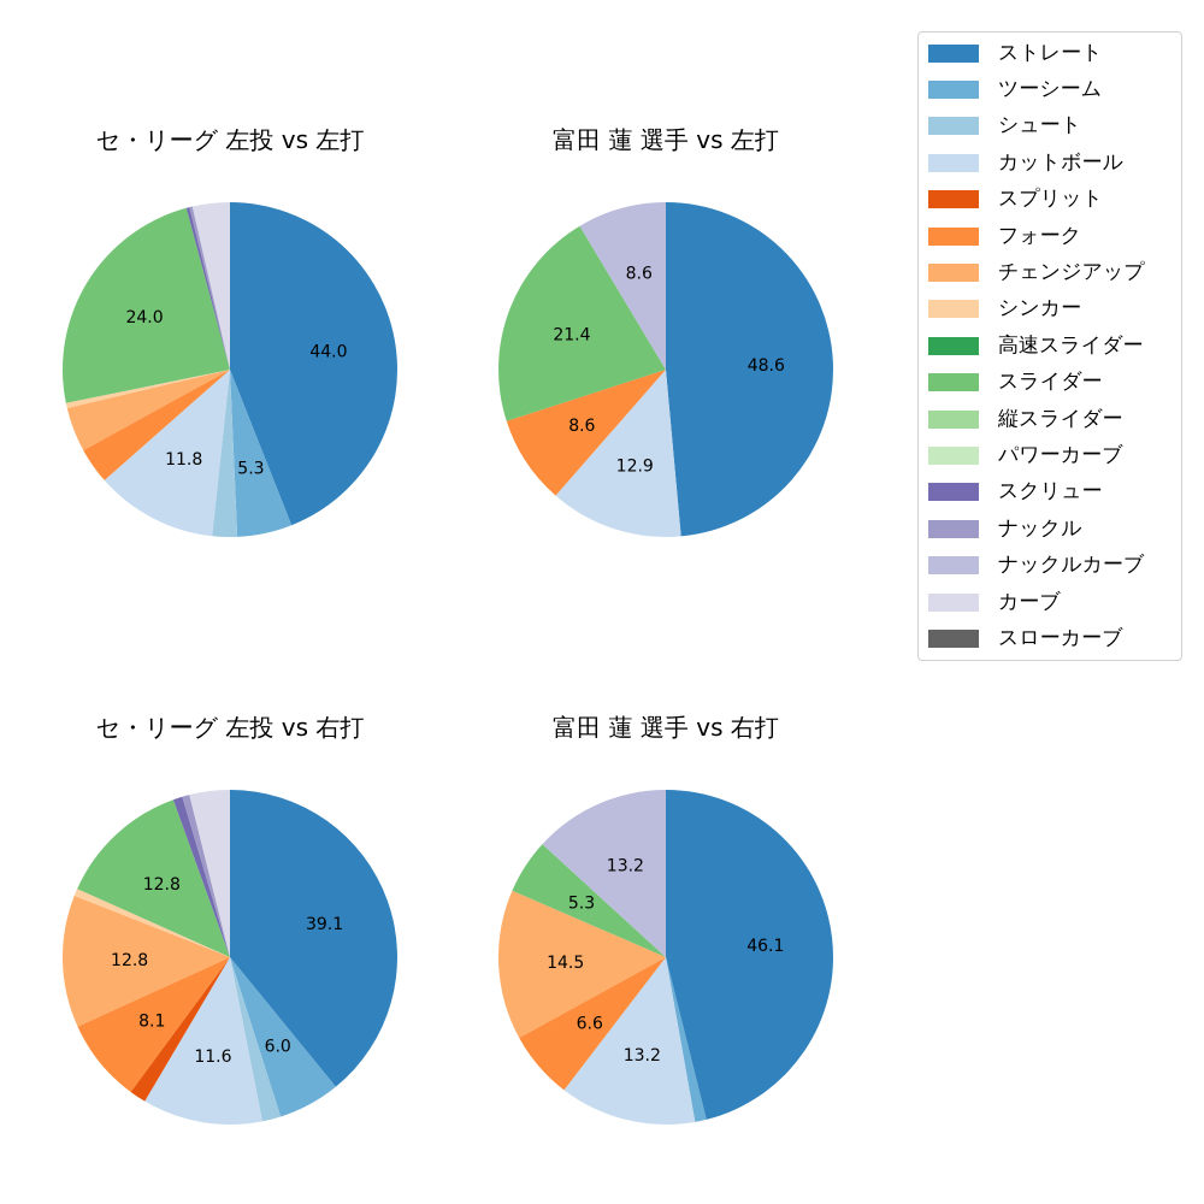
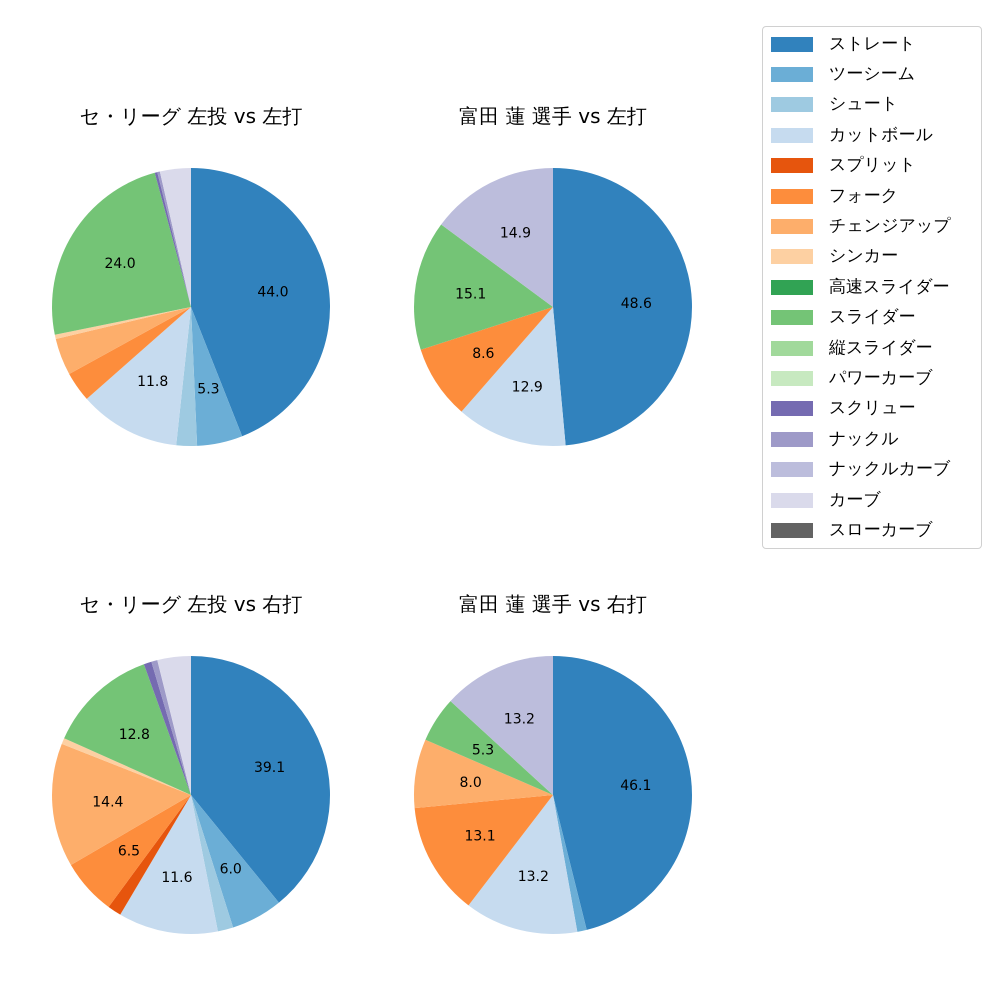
富田 蓮 選手 vs 左打/スライダー: 21.4 -> 15.1
富田 蓮 選手 vs 左打/ナックルカーブ: 8.6 -> 14.9
セ・リーグ 左投 vs 右打/フォーク: 8.1 -> 6.5
セ・リーグ 左投 vs 右打/チェンジアップ: 12.8 -> 14.4
富田 蓮 選手 vs 右打/フォーク: 6.6 -> 13.1
富田 蓮 選手 vs 右打/チェンジアップ: 14.5 -> 8.0
